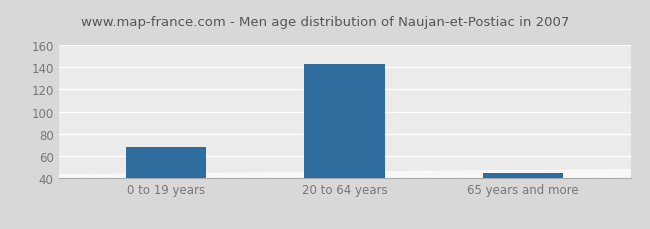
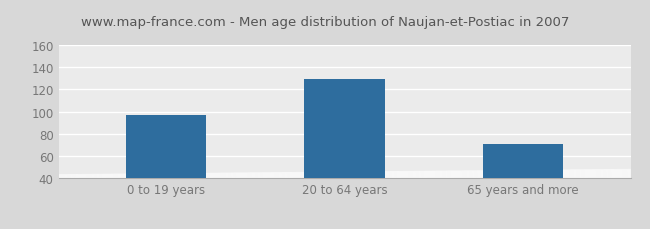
0 to 19 years: 68 -> 97
20 to 64 years: 143 -> 129
65 years and more: 45 -> 71
